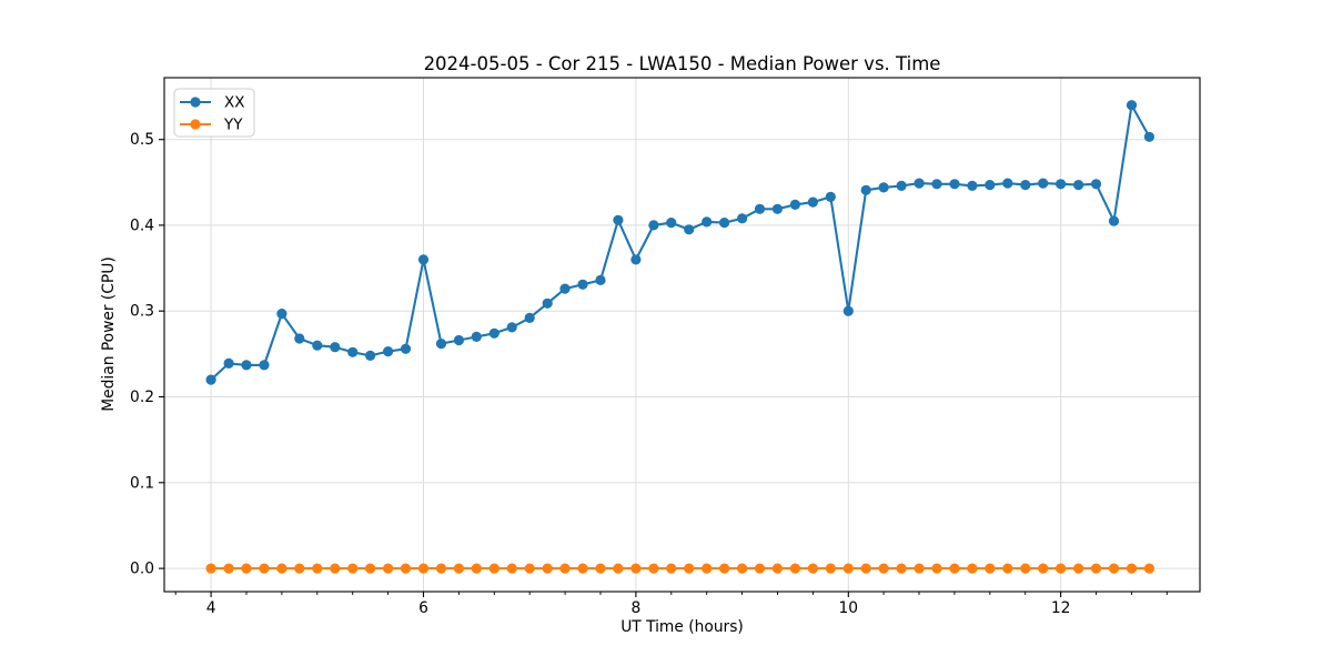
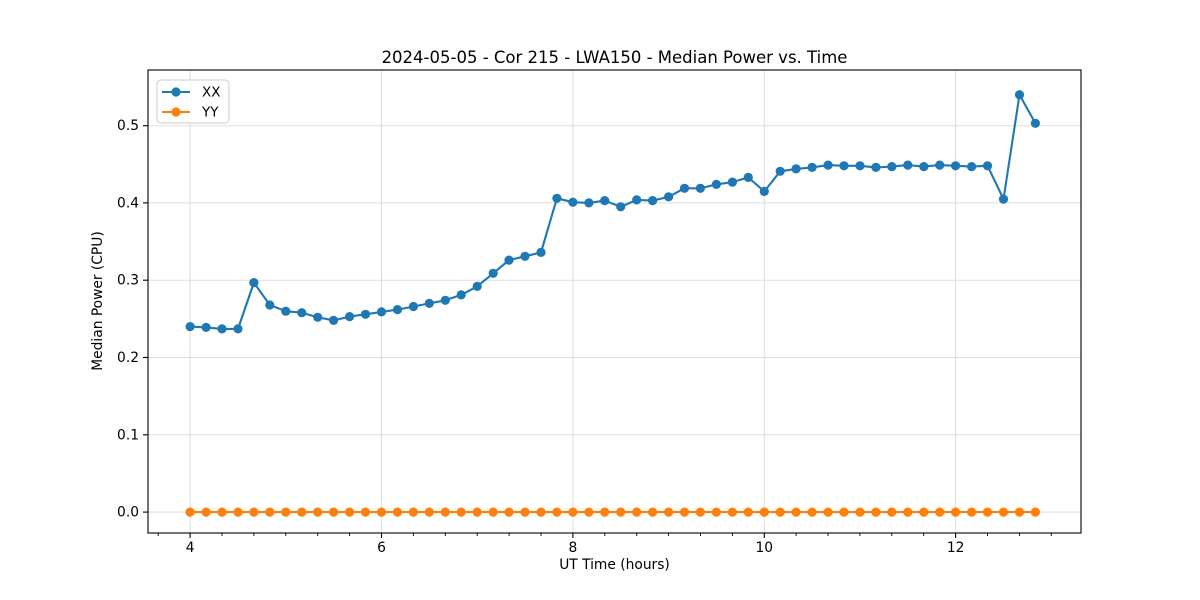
XX/4: 0.22 -> 0.24
XX/6: 0.36 -> 0.26
XX/8: 0.36 -> 0.40
XX/10: 0.30 -> 0.41
